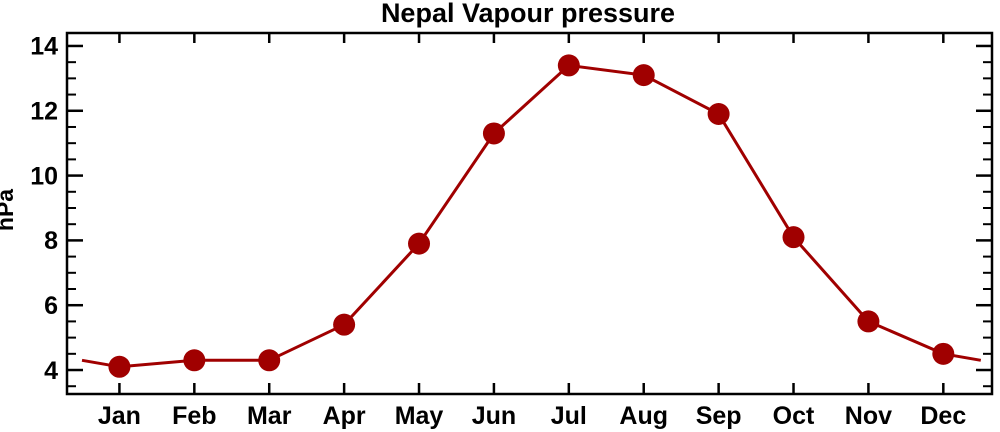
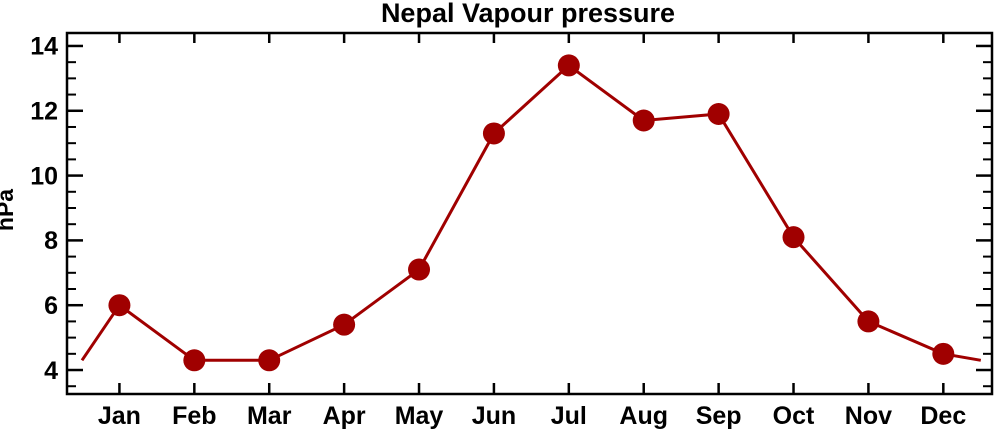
Jan: 4.1 -> 6.0
May: 7.9 -> 7.1
Aug: 13.1 -> 11.7
